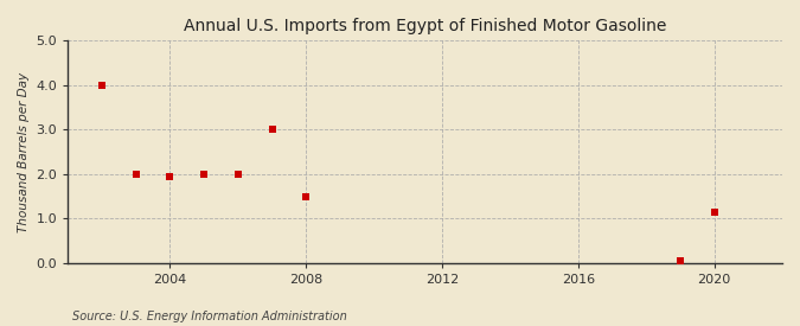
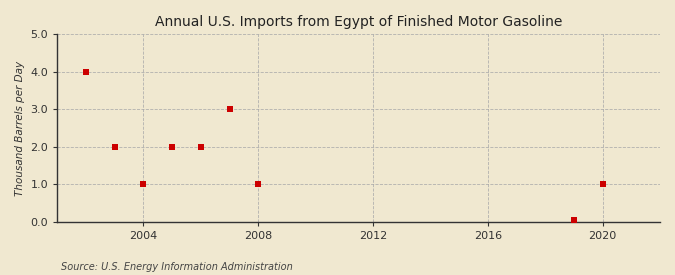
2004: 1.95 -> 1.00
2008: 1.50 -> 1.00
2020: 1.15 -> 1.00
